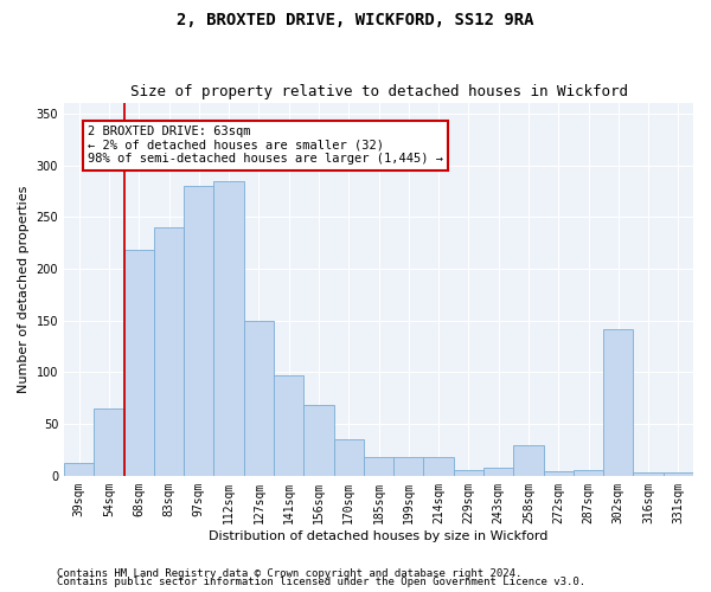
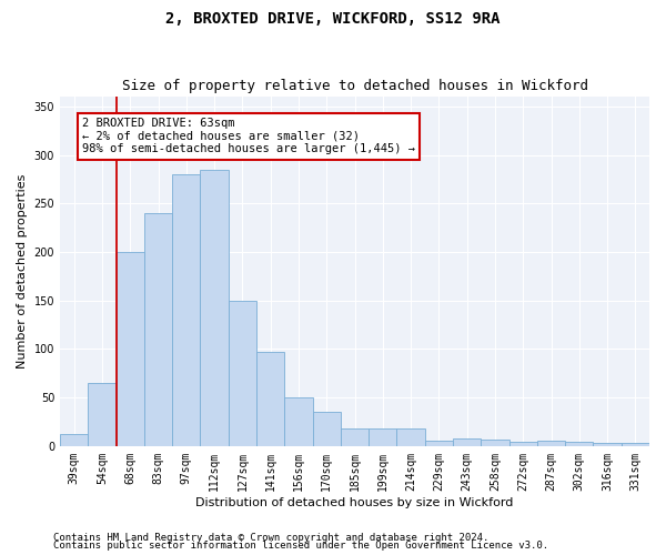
68sqm: 218 -> 200
156sqm: 68 -> 50
258sqm: 30 -> 7
302sqm: 142 -> 4
